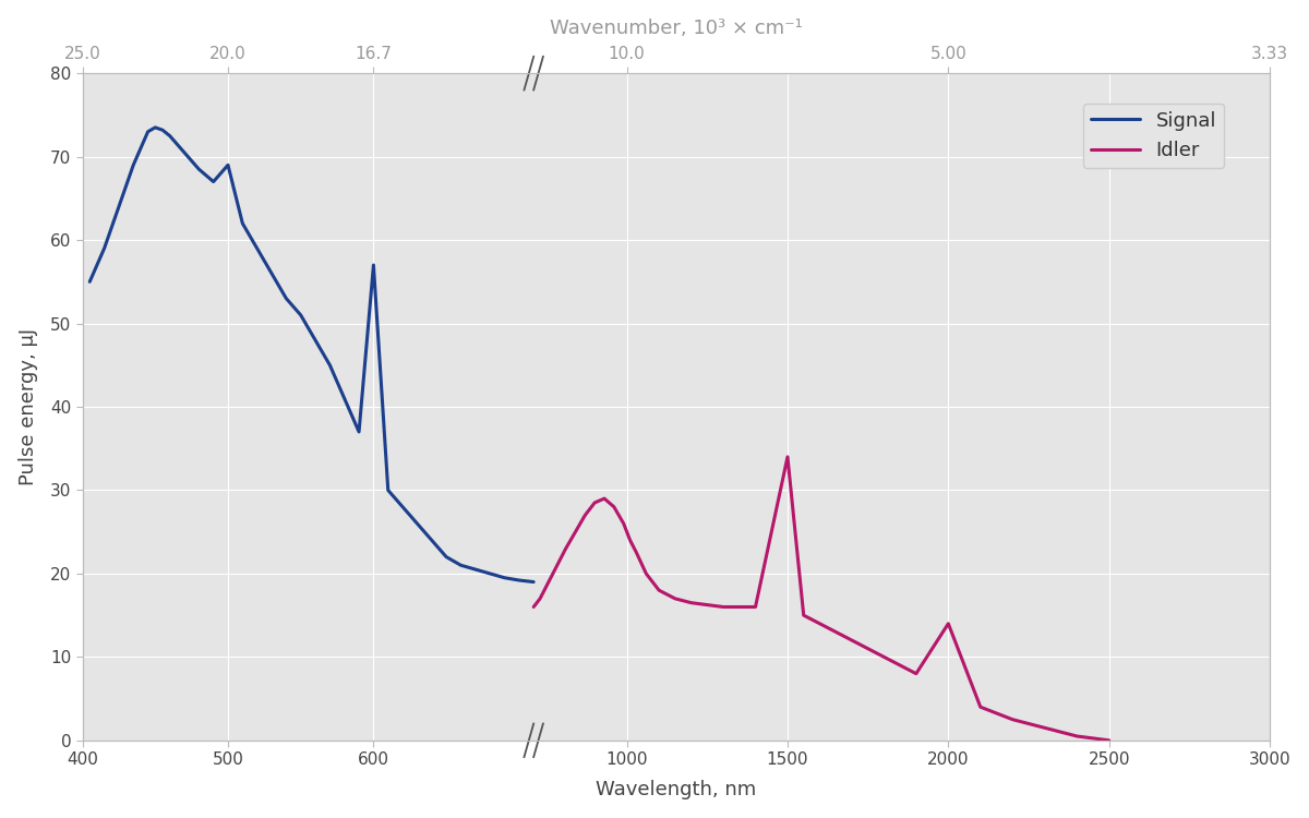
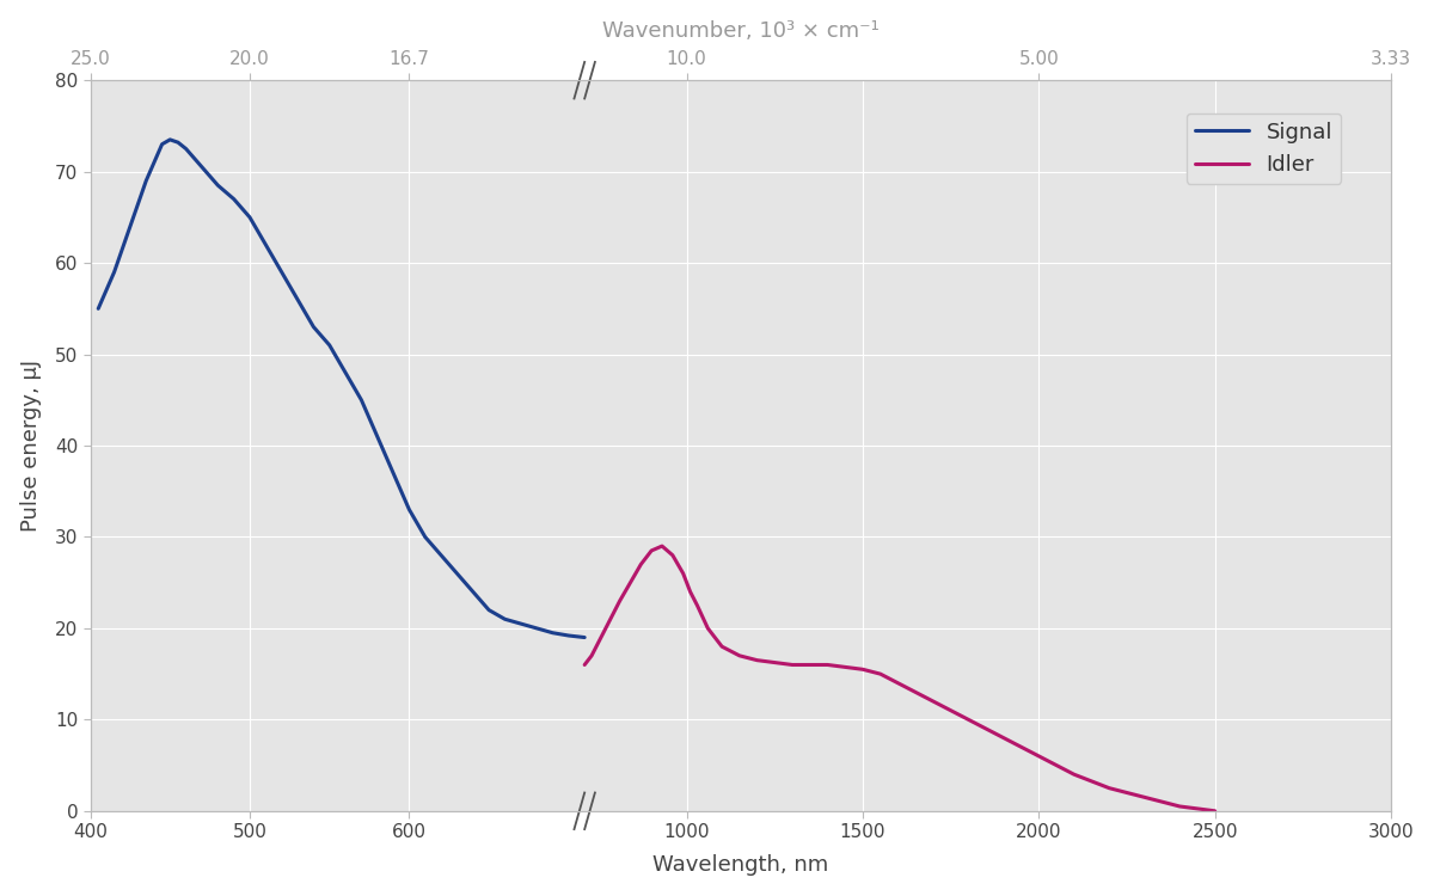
Signal/500: 69.0 -> 65.0
Signal/600: 57.0 -> 33.0
Idler/1500: 34.0 -> 15.5
Idler/2000: 14.0 -> 6.0
